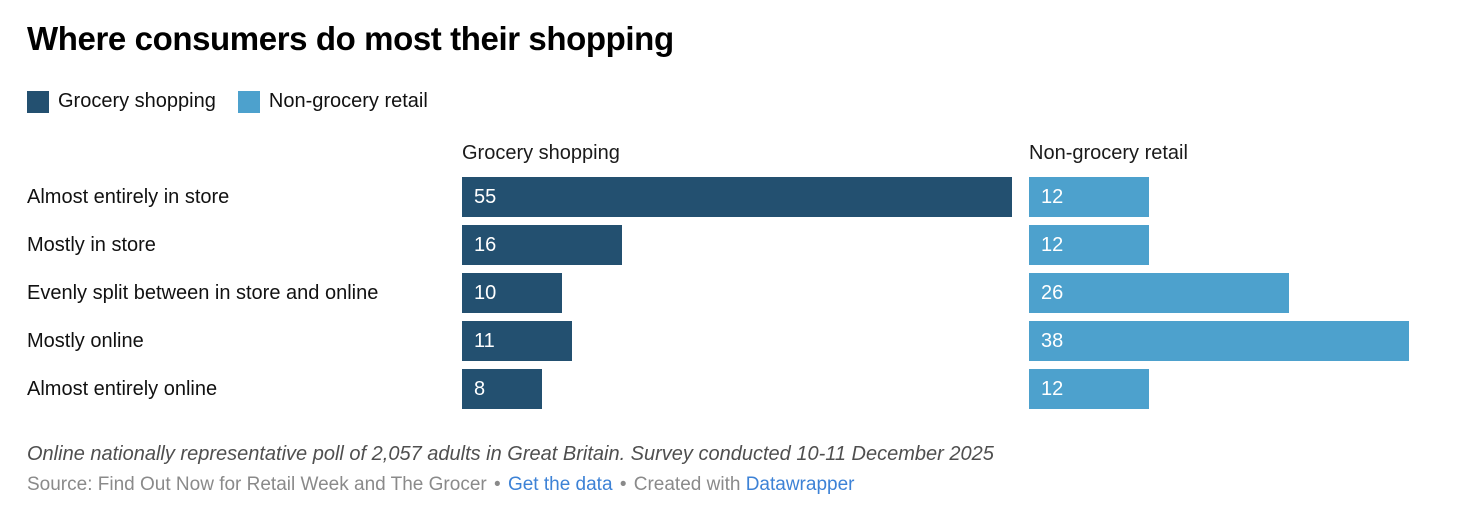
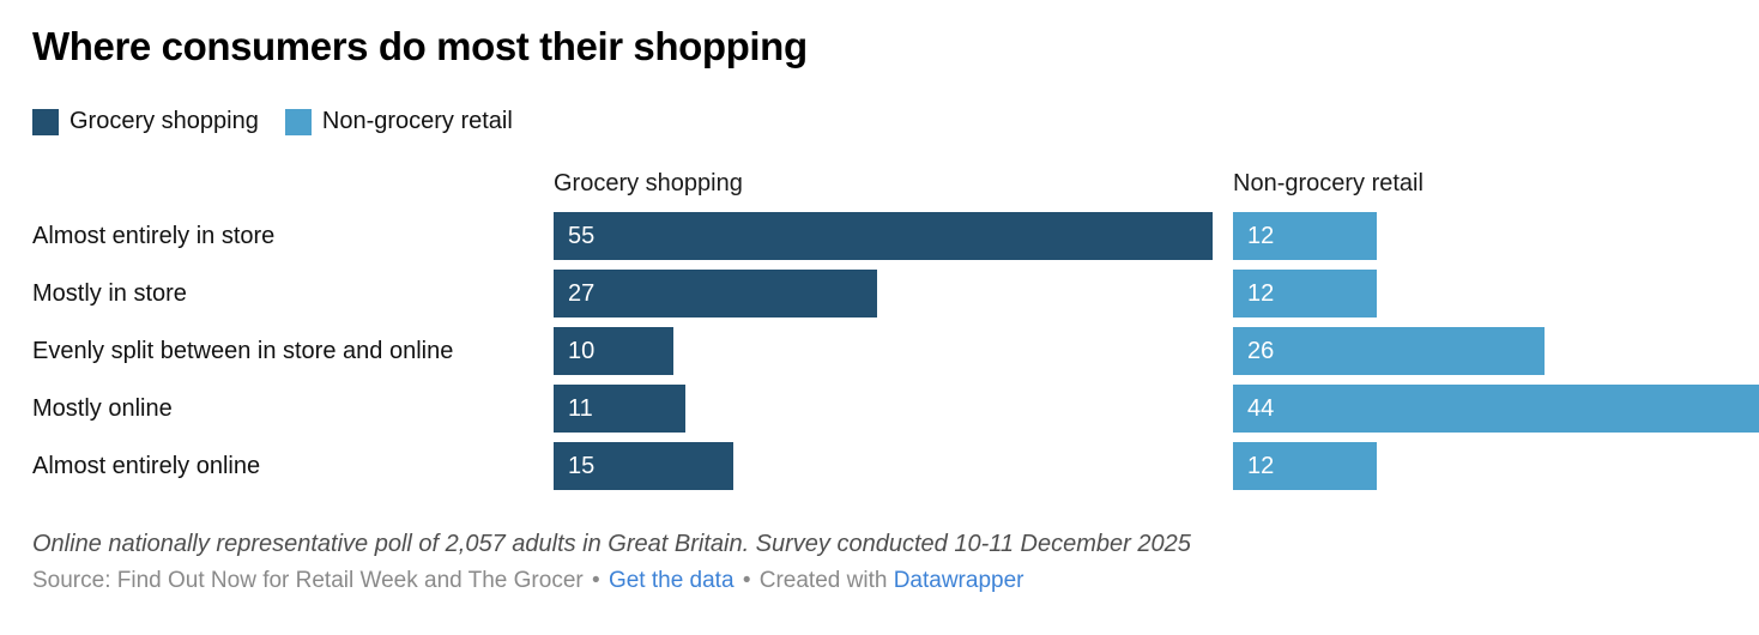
Grocery shopping/Mostly in store: 16 -> 27
Non-grocery retail/Mostly online: 38 -> 44
Grocery shopping/Almost entirely online: 8 -> 15
